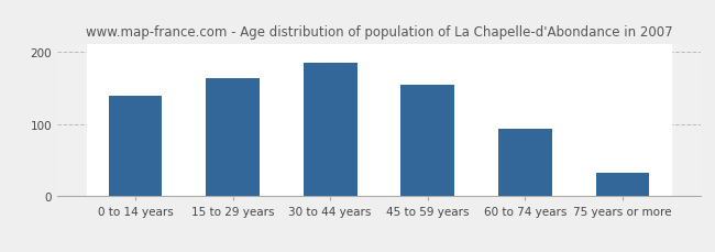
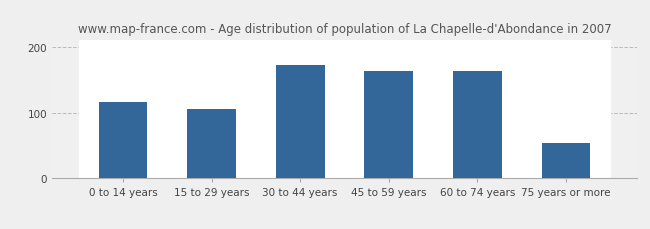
0 to 14 years: 139 -> 116
15 to 29 years: 163 -> 106
30 to 44 years: 185 -> 172
45 to 59 years: 155 -> 164
60 to 74 years: 94 -> 164
75 years or more: 32 -> 54
